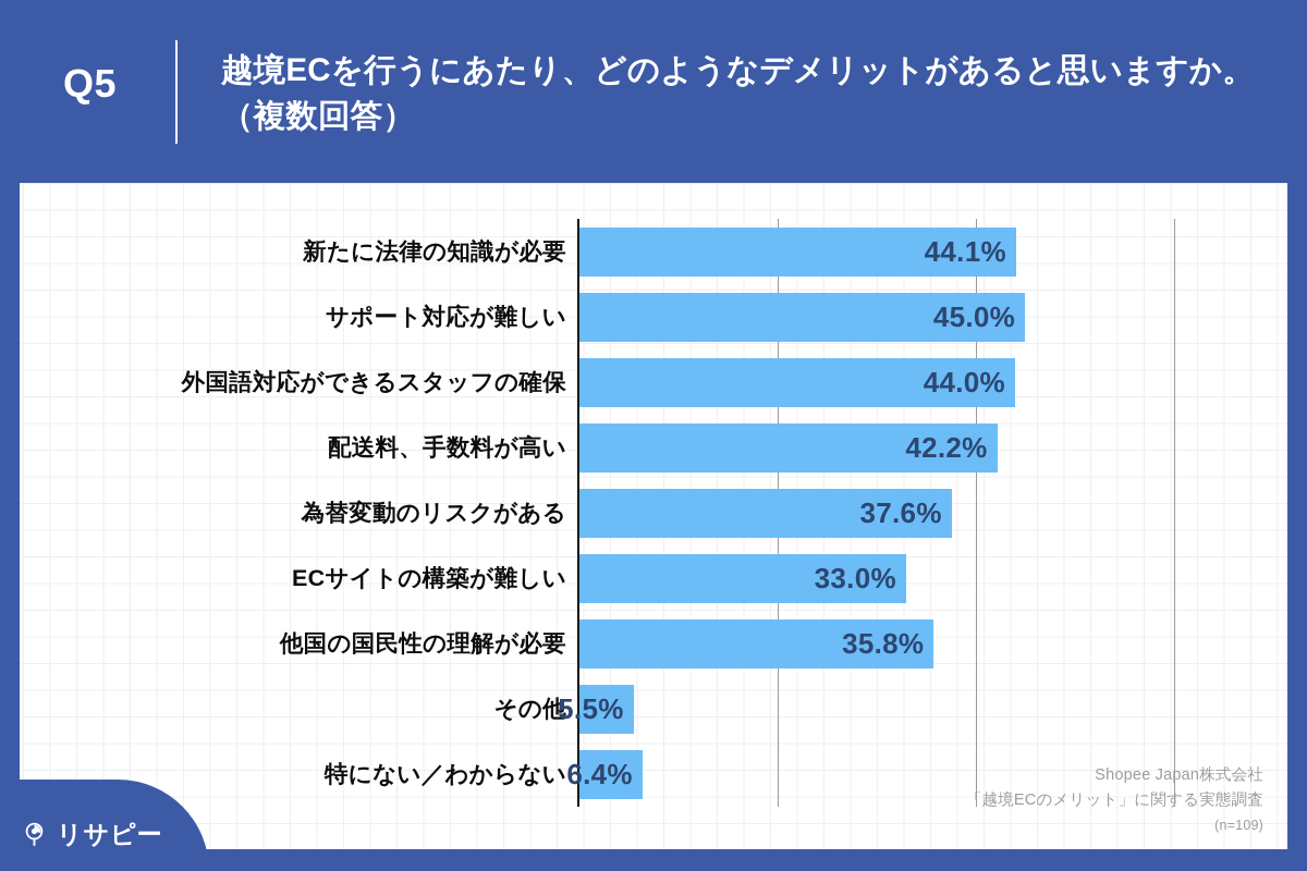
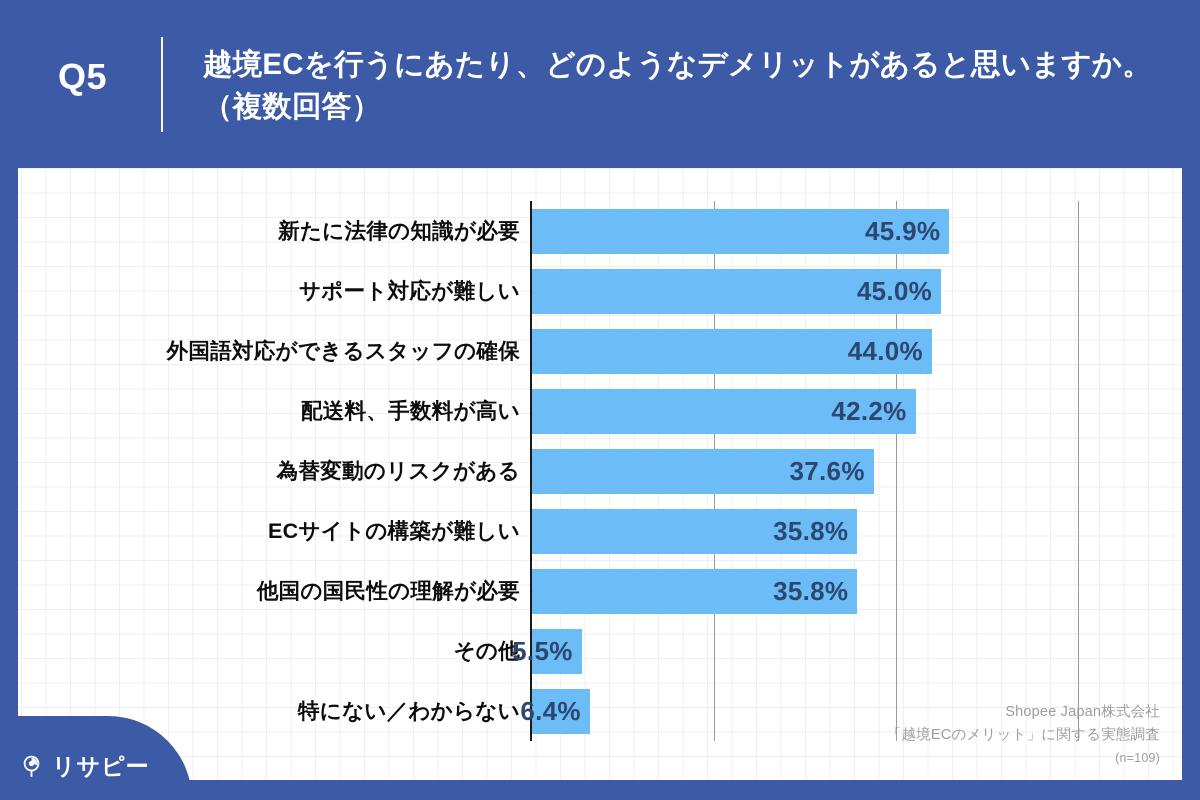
新たに法律の知識が必要: 44.1% -> 45.9%
ECサイトの構築が難しい: 33.0% -> 35.8%
